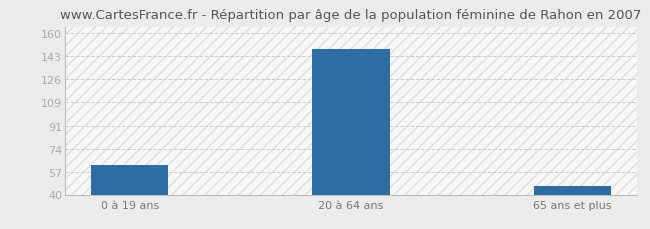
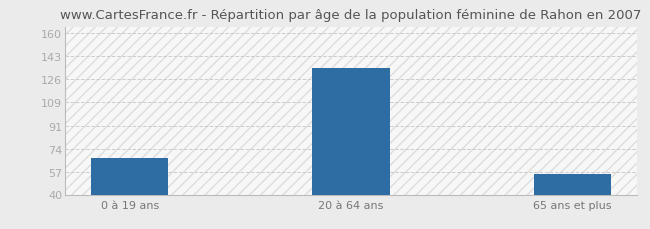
0 à 19 ans: 62 -> 67
20 à 64 ans: 148 -> 134
65 ans et plus: 46 -> 55
